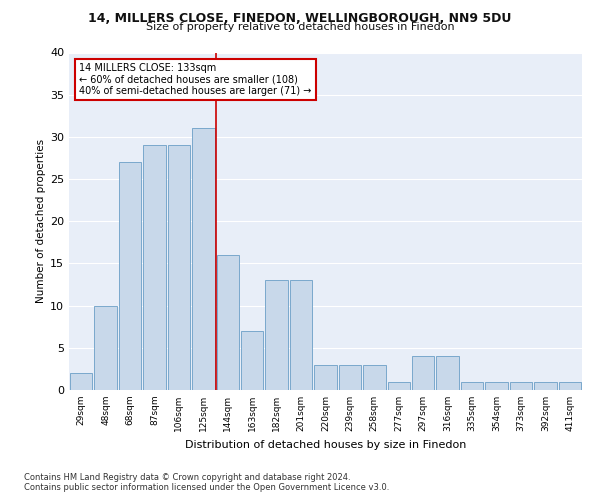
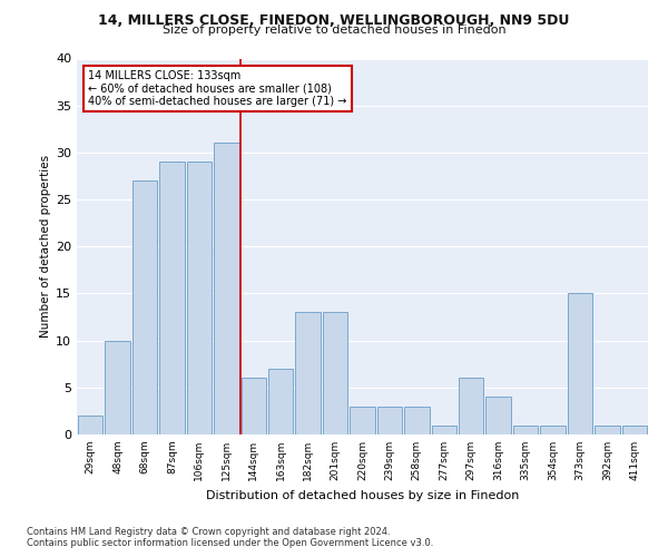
144sqm: 16 -> 6
297sqm: 4 -> 6
373sqm: 1 -> 15
